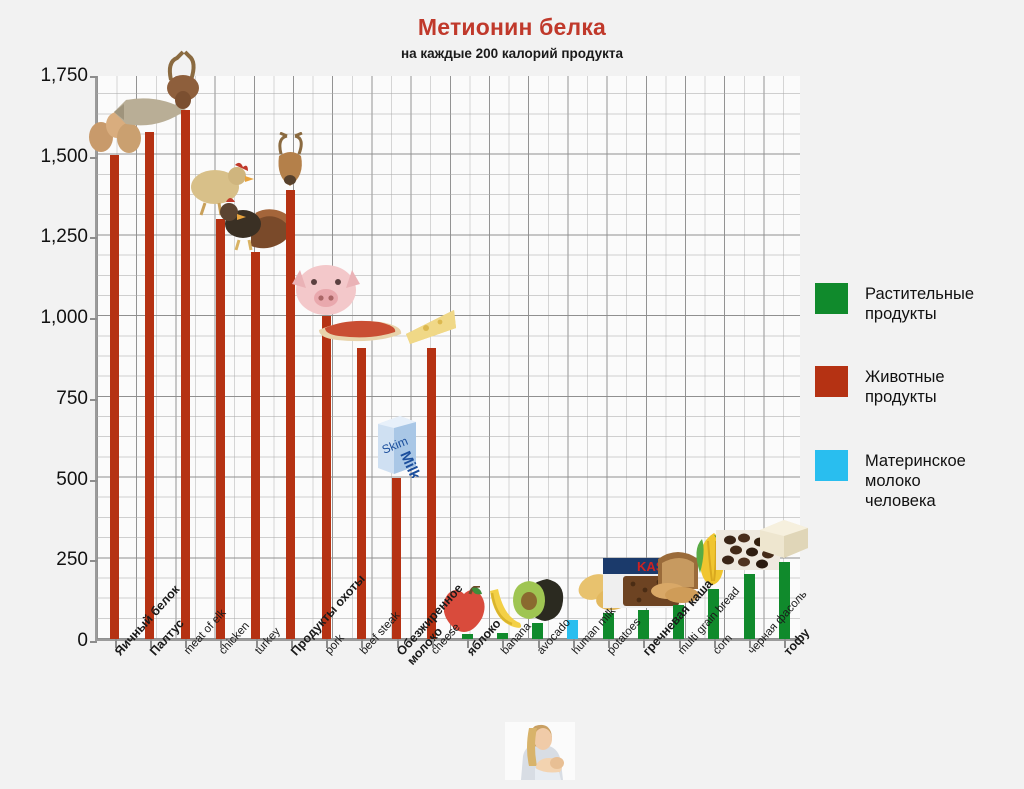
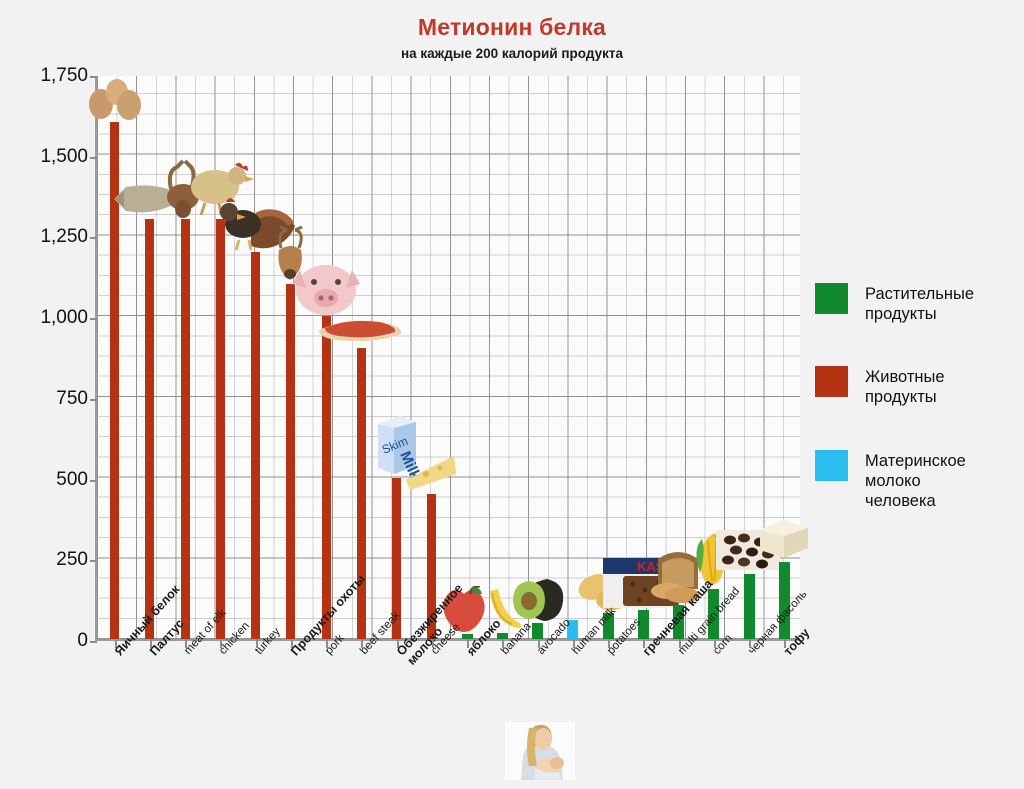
Яичный белок: 1500 -> 1600
Палтус: 1570 -> 1300
meat of elk: 1640 -> 1300
Продукты охоты: 1390 -> 1100
cheese: 900 -> 450
